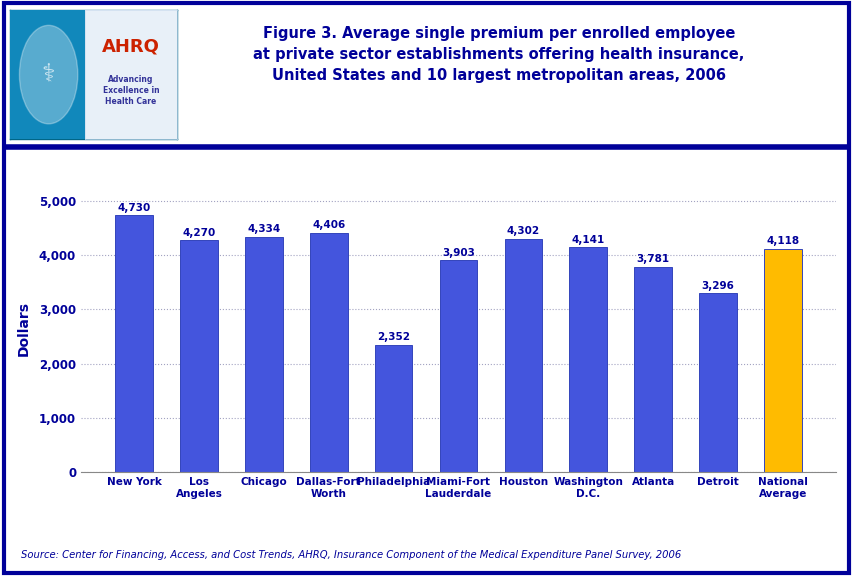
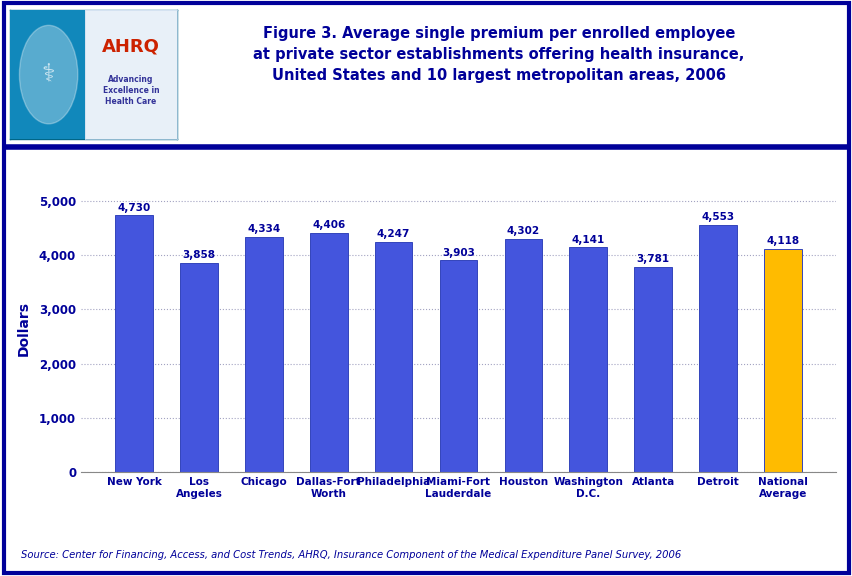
Los Angeles: 4,270 -> 3,858
Philadelphia: 2,352 -> 4,247
Detroit: 3,296 -> 4,553
